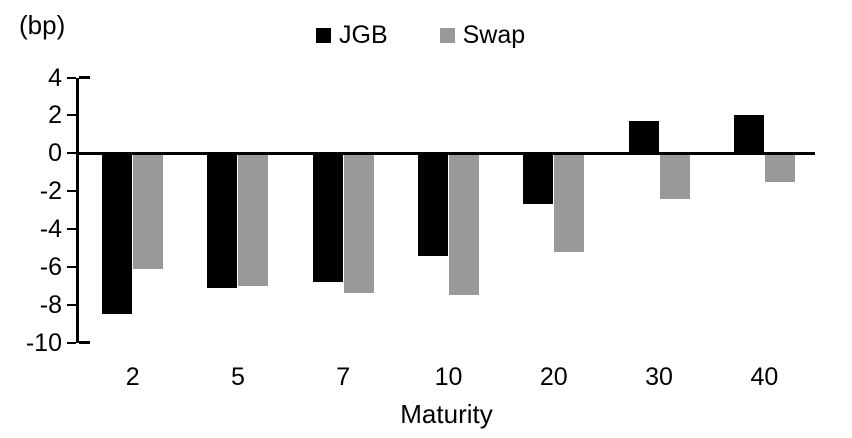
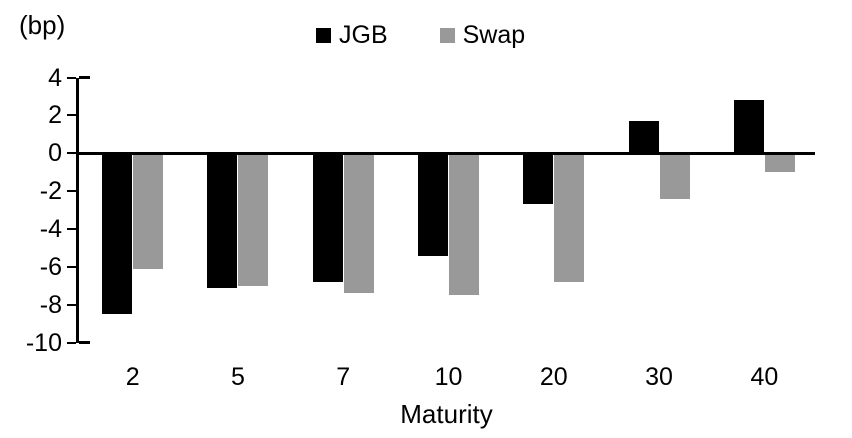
Swap/20: -5.2 -> -6.8
JGB/40: 2.0 -> 2.8
Swap/40: -1.5 -> -1.0
